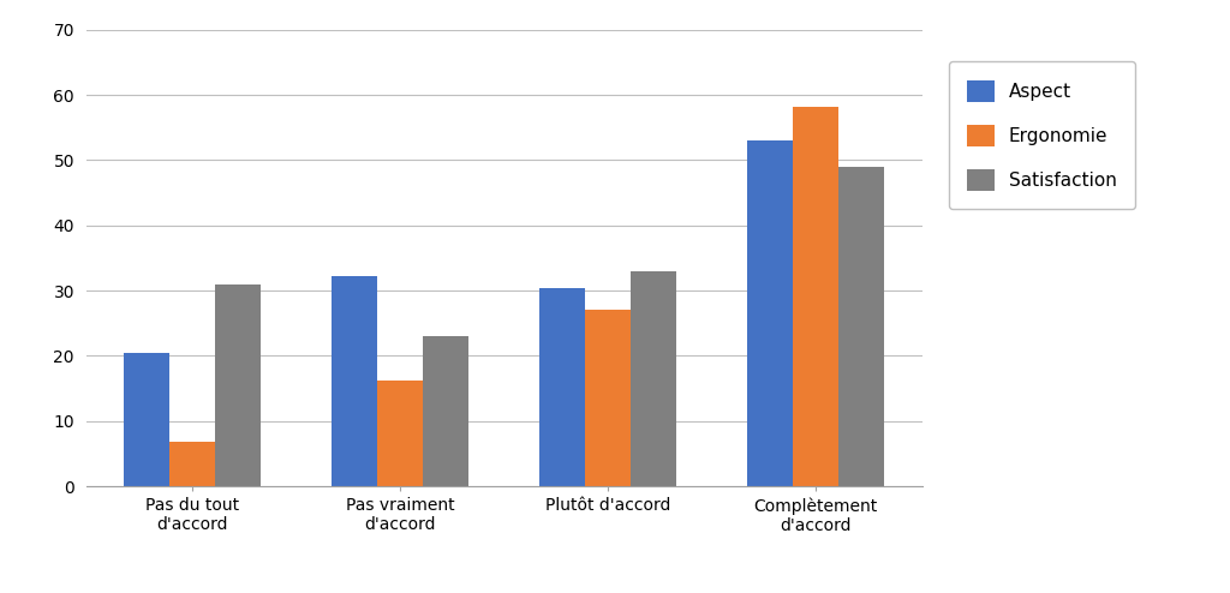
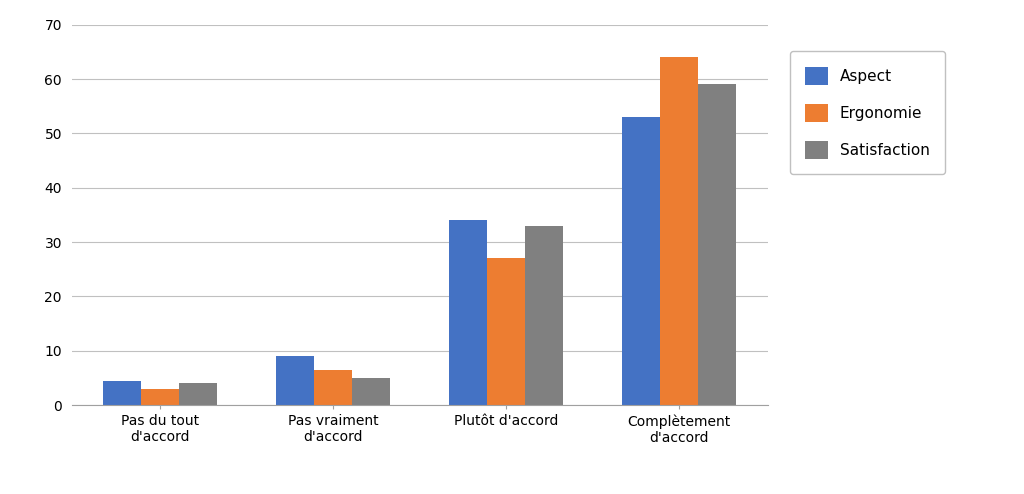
Aspect/Pas du tout d'accord: 20.4 -> 4.5
Ergonomie/Pas du tout d'accord: 6.8 -> 3.0
Satisfaction/Pas du tout d'accord: 31 -> 4
Aspect/Pas vraiment d'accord: 32.2 -> 9.0
Ergonomie/Pas vraiment d'accord: 16.2 -> 6.5
Satisfaction/Pas vraiment d'accord: 23 -> 5
Aspect/Plutôt d'accord: 30.4 -> 34.0
Ergonomie/Complètement d'accord: 58.2 -> 64.0
Satisfaction/Complètement d'accord: 49 -> 59
